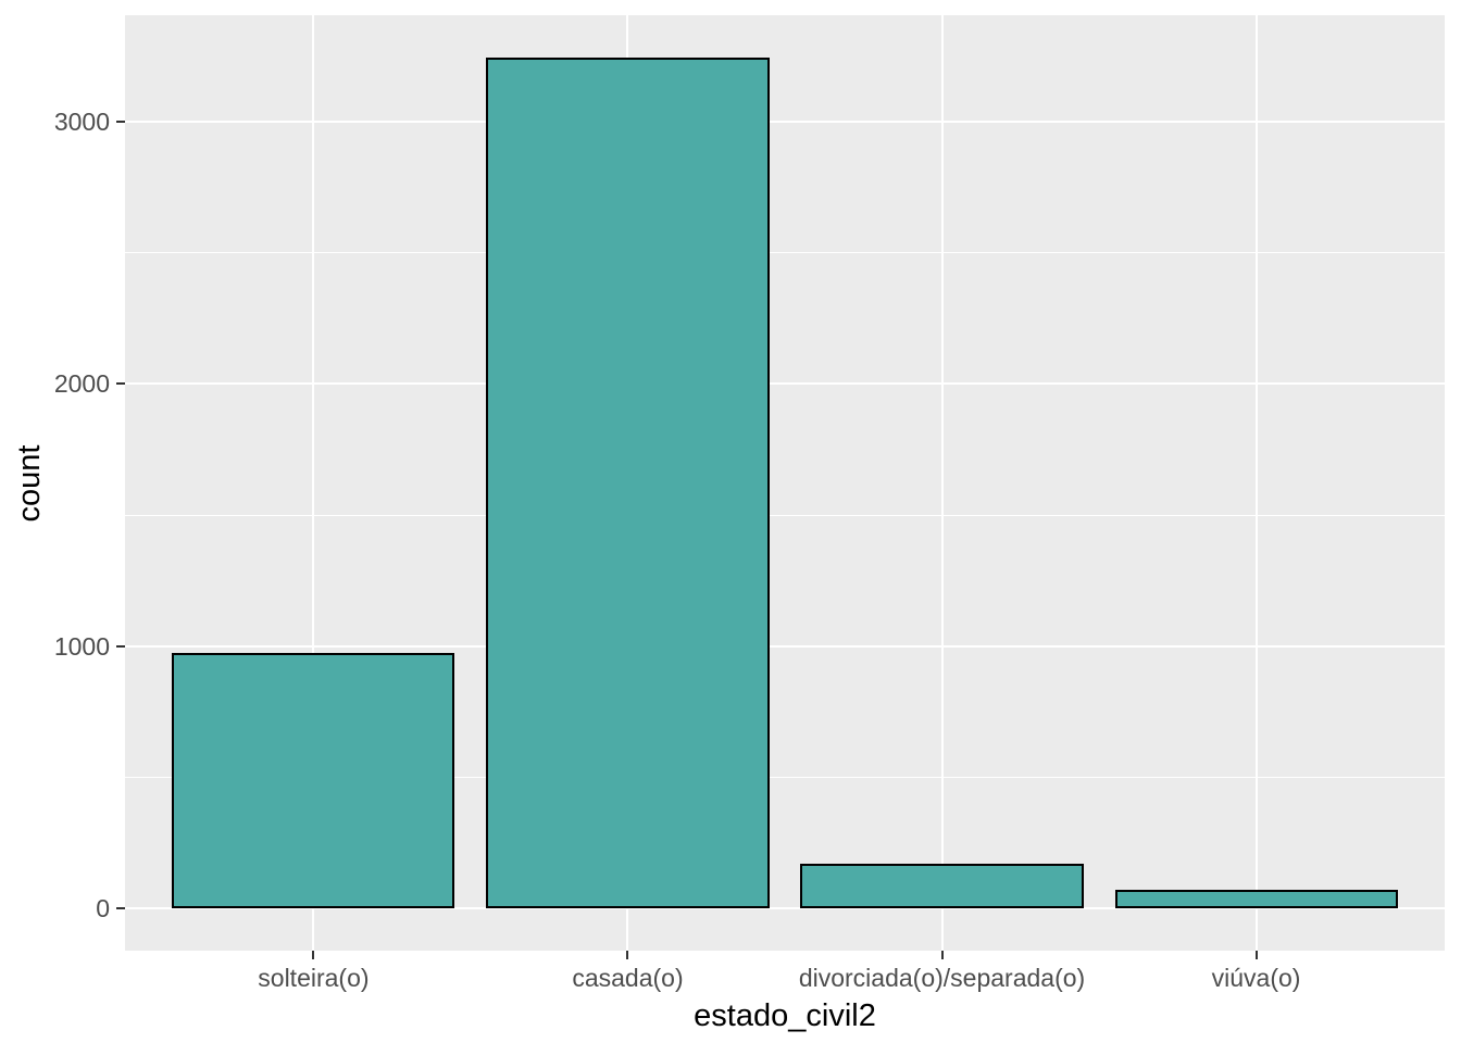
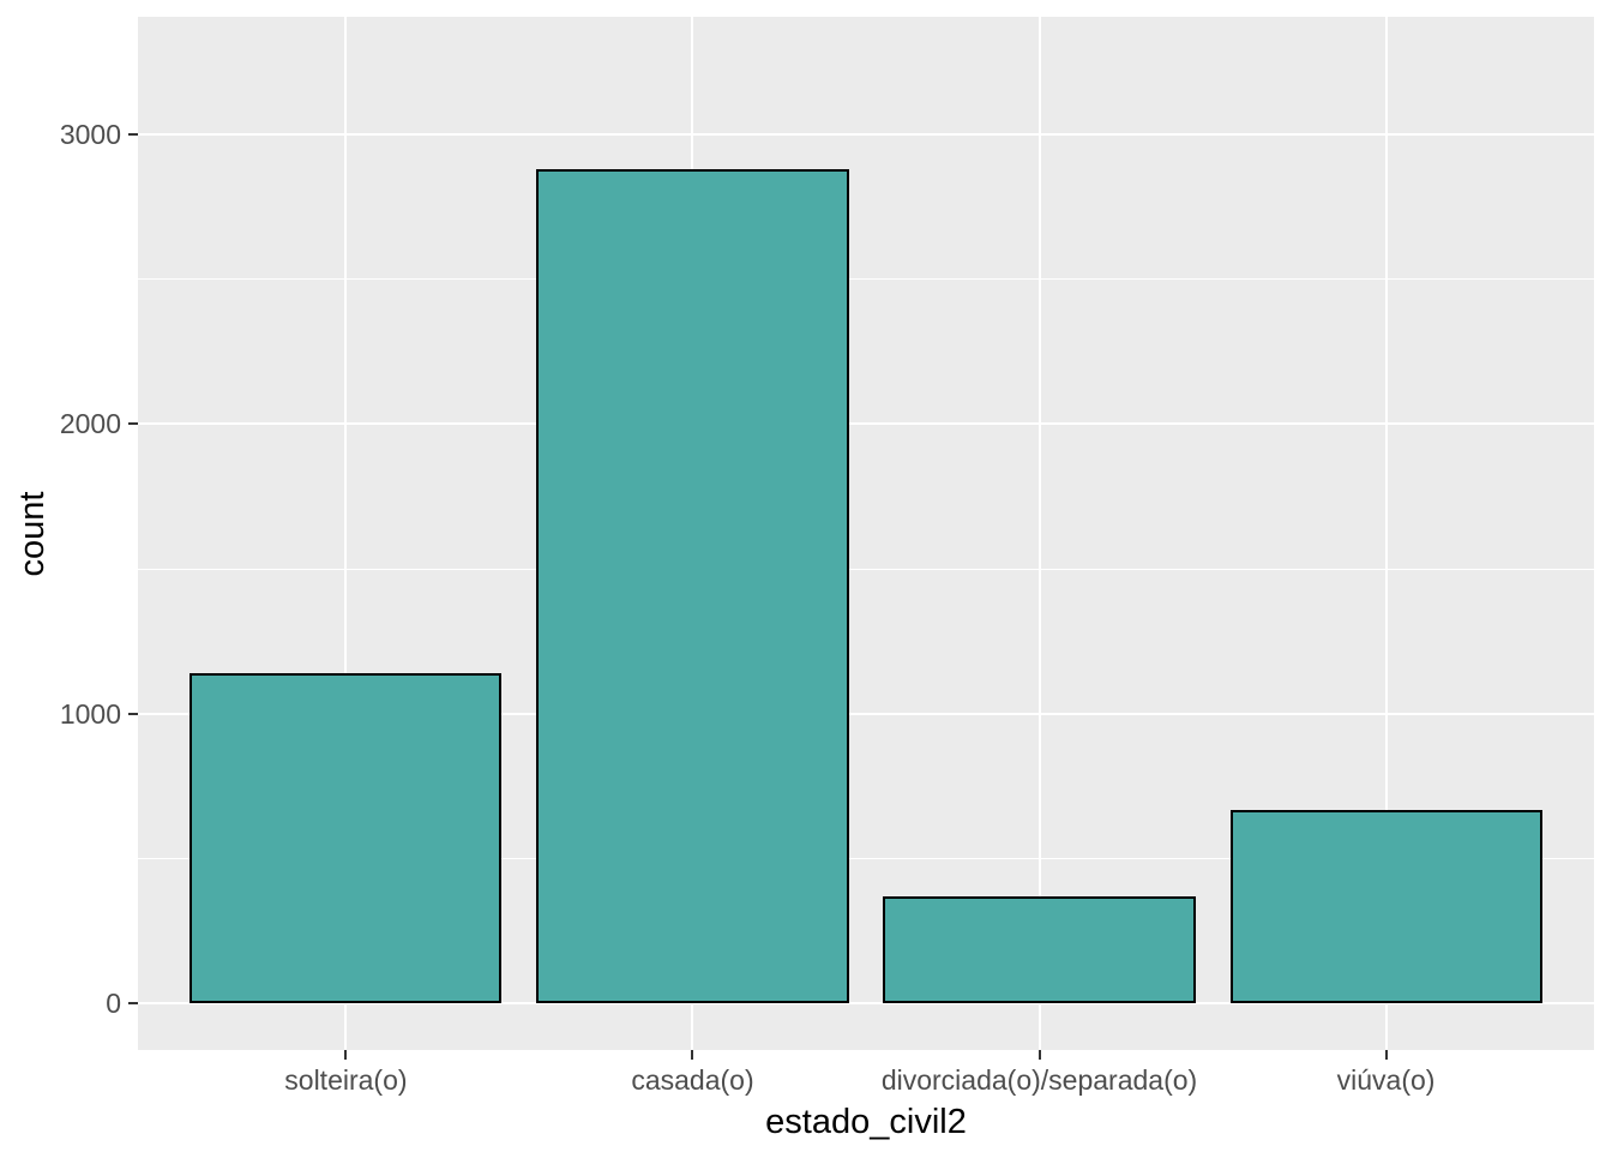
solteira(o): 980 -> 1140
casada(o): 3240 -> 2880
divorciada(o)/separada(o): 170 -> 370
viúva(o): 70 -> 670
